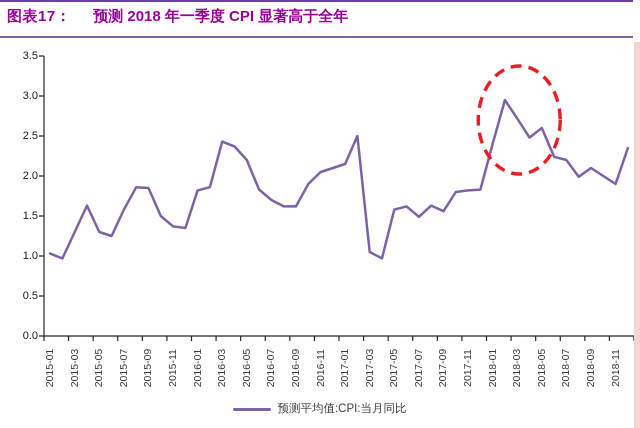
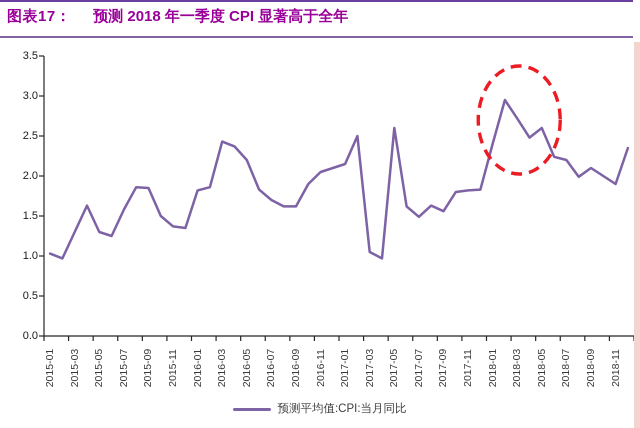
2017-05: 1.6 -> 2.6
